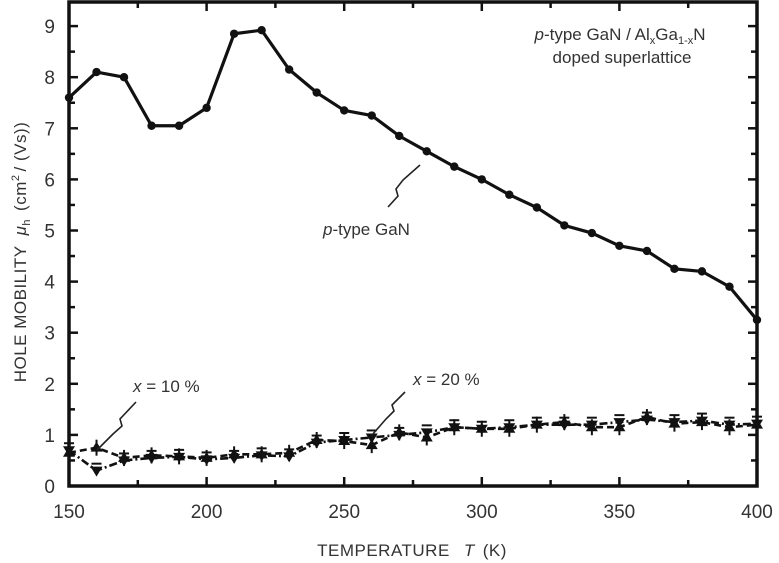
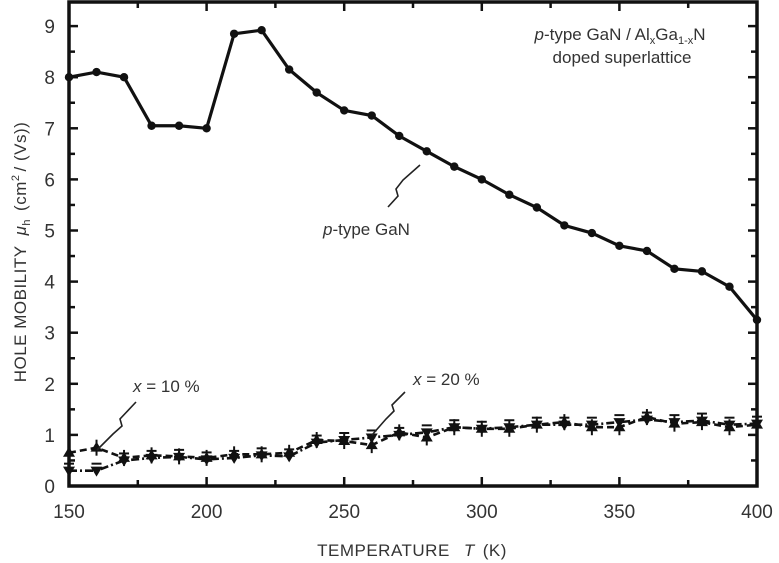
p-type GaN/150: 7.6 -> 8.0
x = 20 %/150: 0.7 -> 0.3
p-type GaN/200: 7.4 -> 7.0
